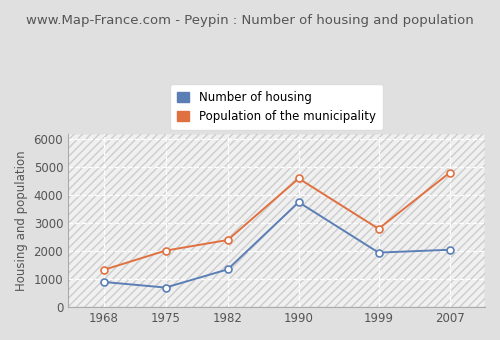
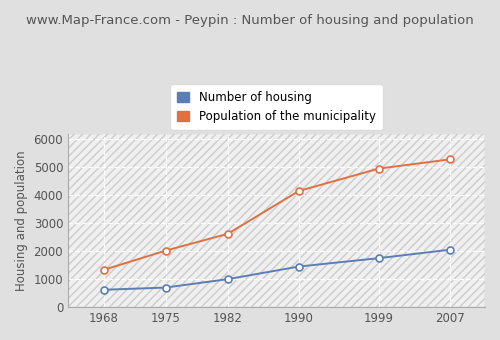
Number of housing/1968: 900 -> 620
Number of housing/1982: 1350 -> 1000
Population of the municipality/1982: 2400 -> 2620
Number of housing/1990: 3750 -> 1450
Population of the municipality/1990: 4600 -> 4150
Number of housing/1999: 1950 -> 1750
Population of the municipality/1999: 2800 -> 4950
Population of the municipality/2007: 4800 -> 5280
